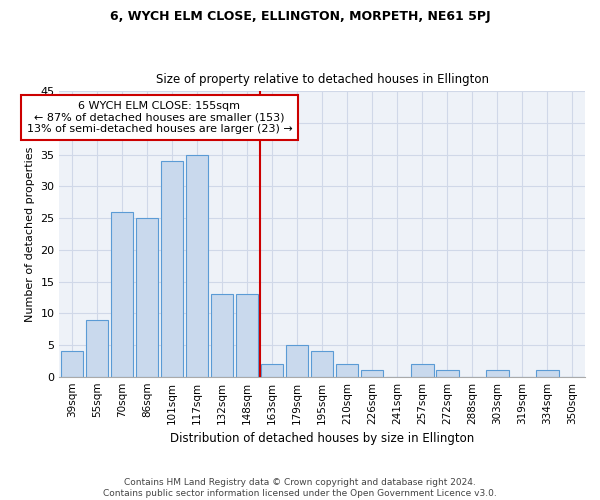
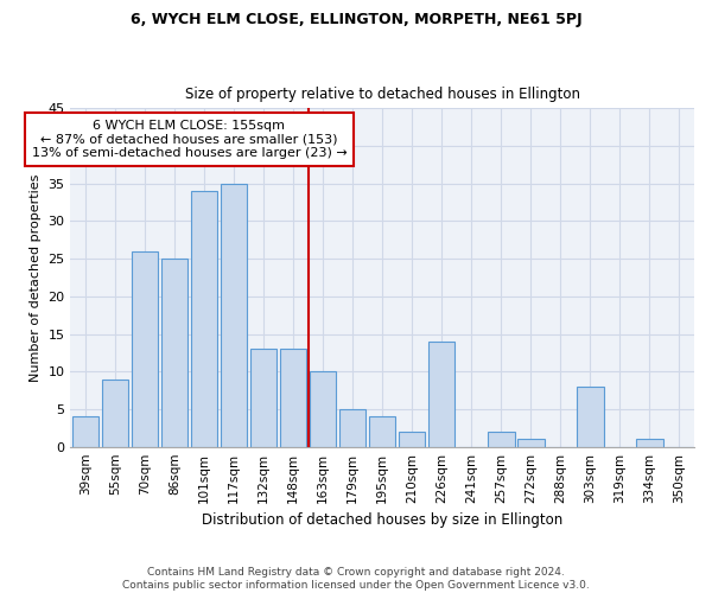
163sqm: 2 -> 10
226sqm: 1 -> 14
303sqm: 1 -> 8
